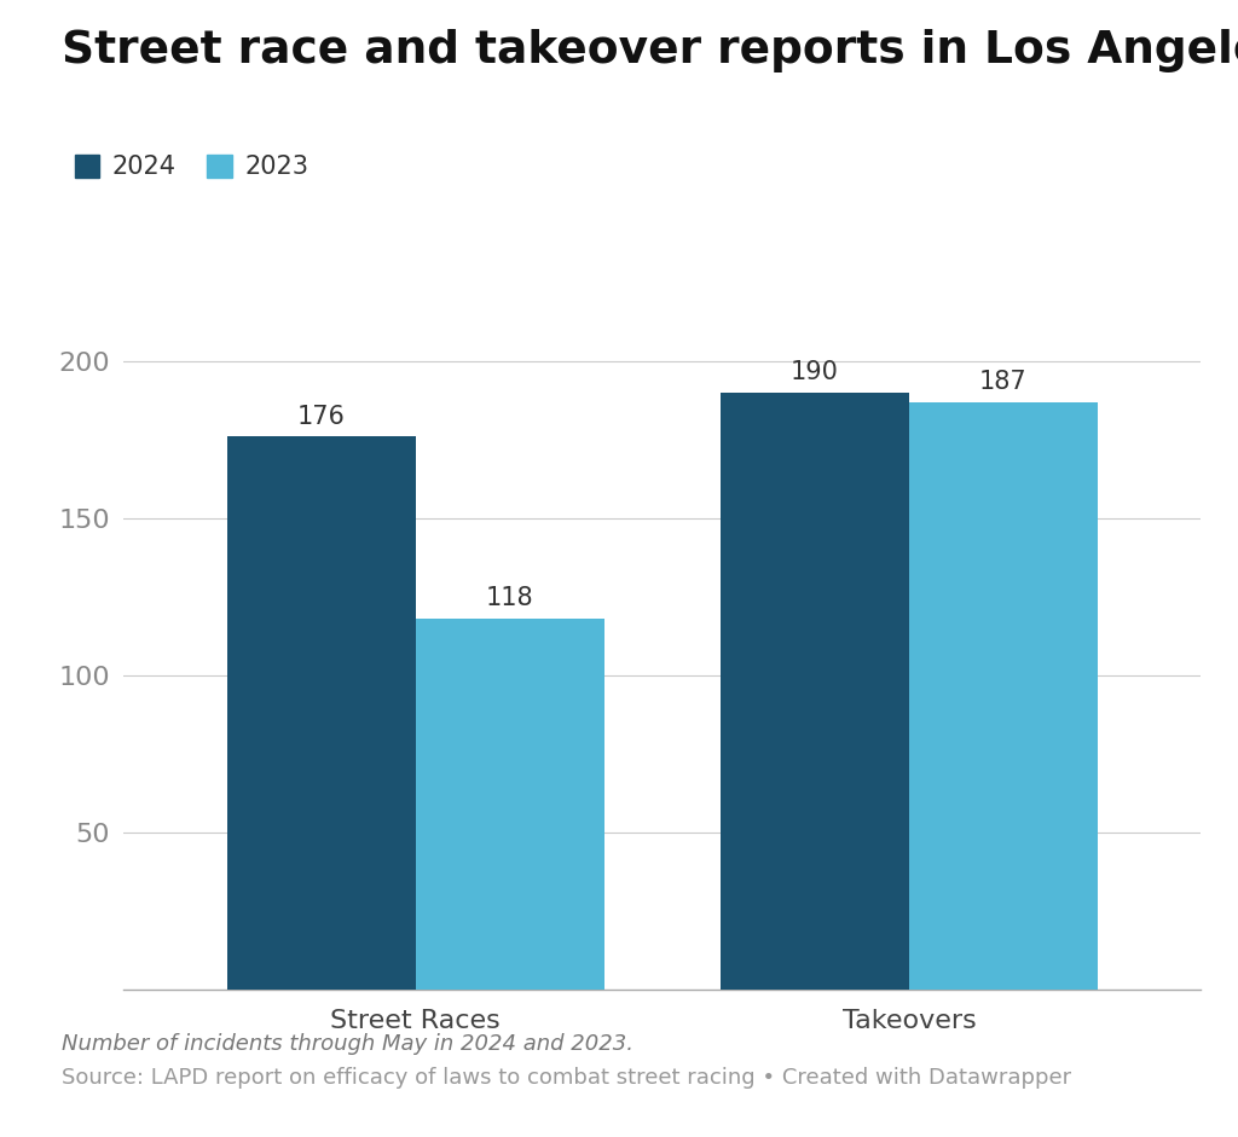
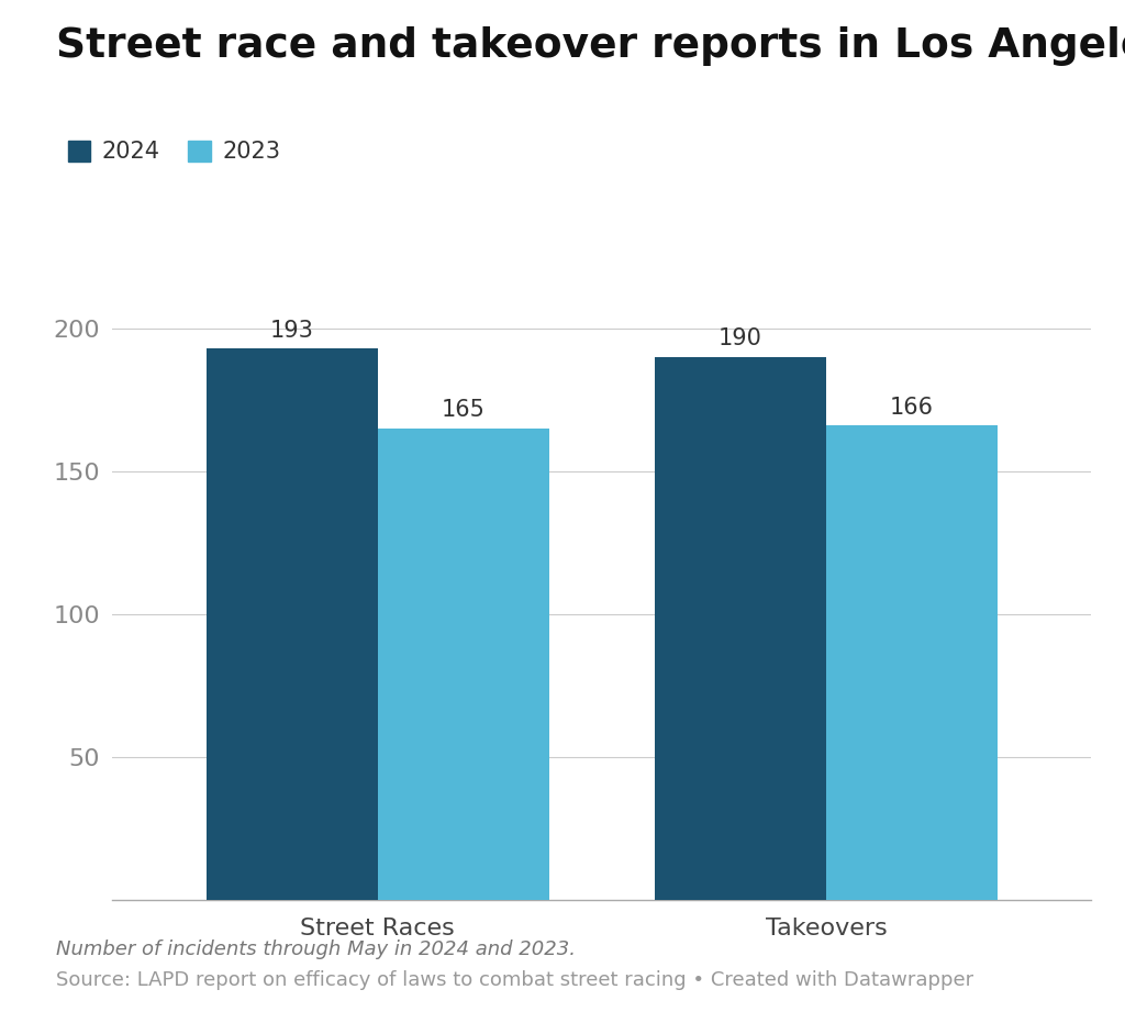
2024/Street Races: 176 -> 193
2023/Street Races: 118 -> 165
2023/Takeovers: 187 -> 166
